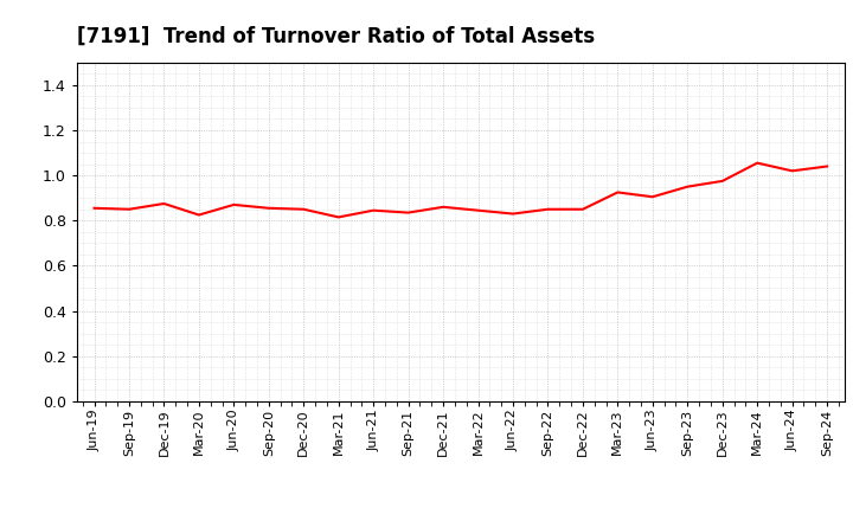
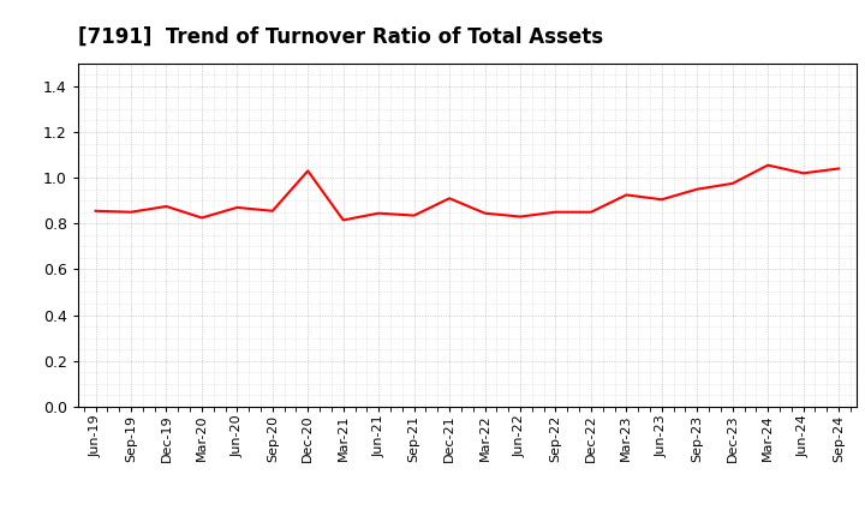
Dec-20: 0.85 -> 1.03
Dec-21: 0.86 -> 0.91
